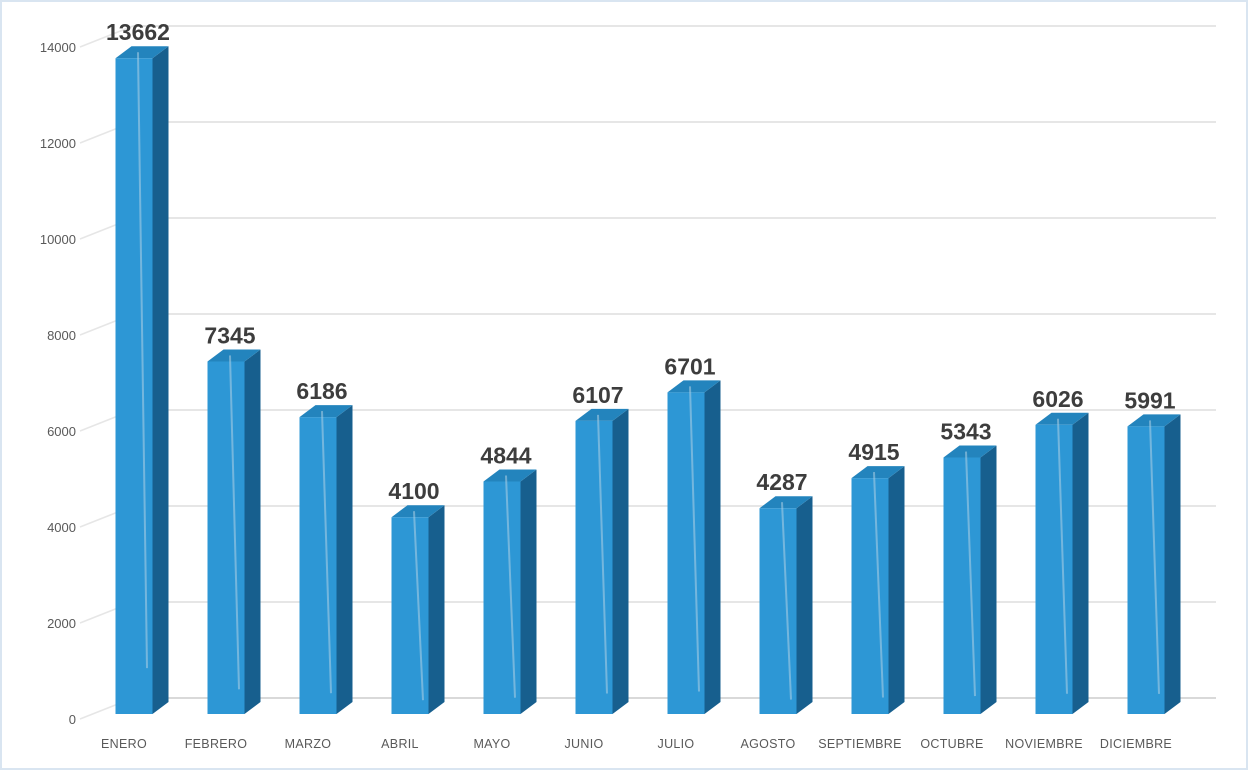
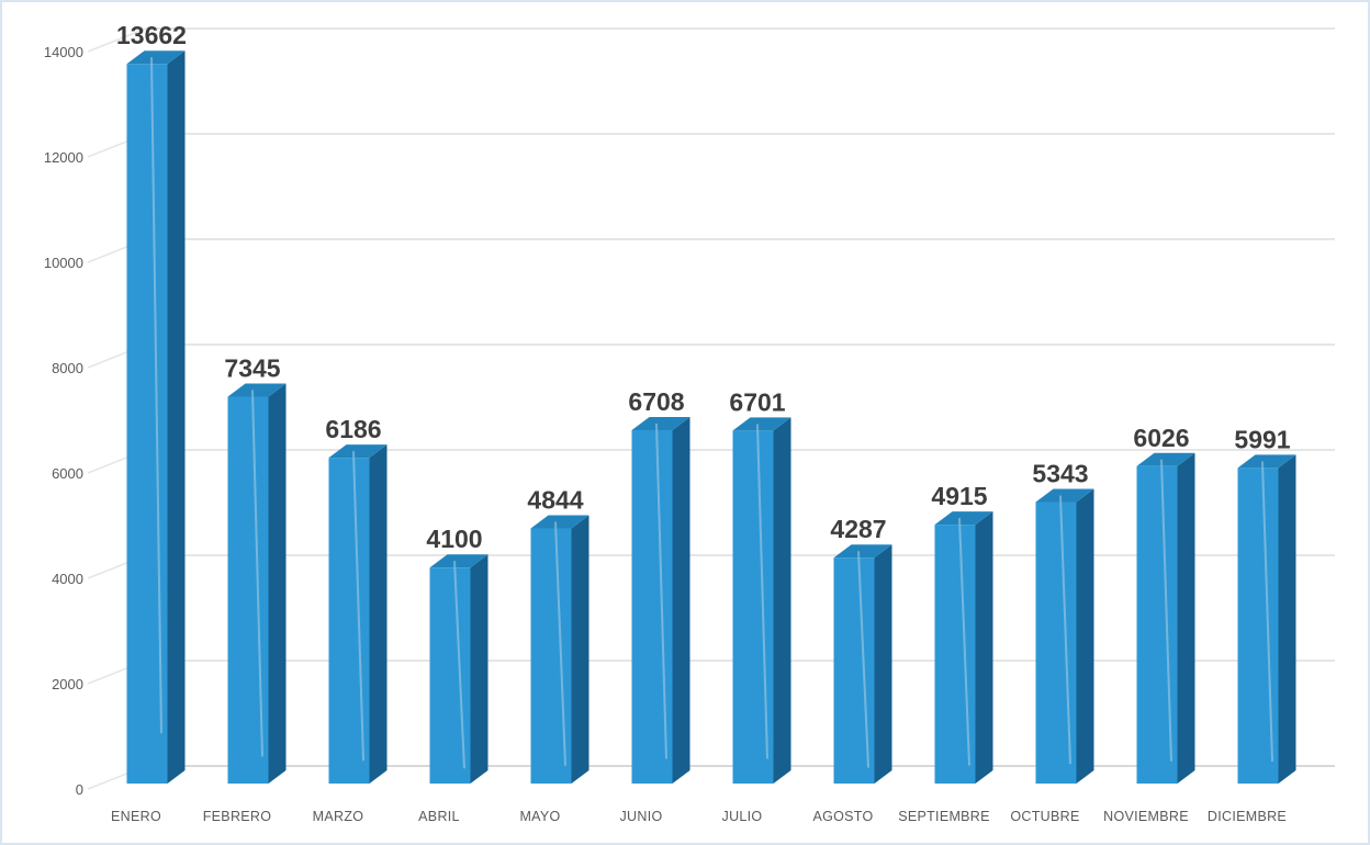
JUNIO: 6107 -> 6708
